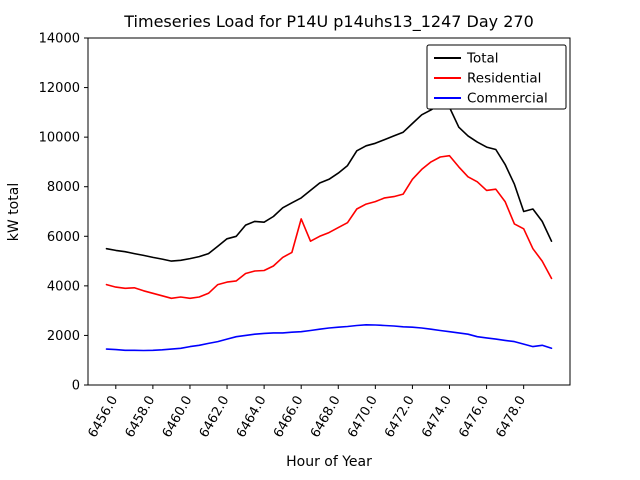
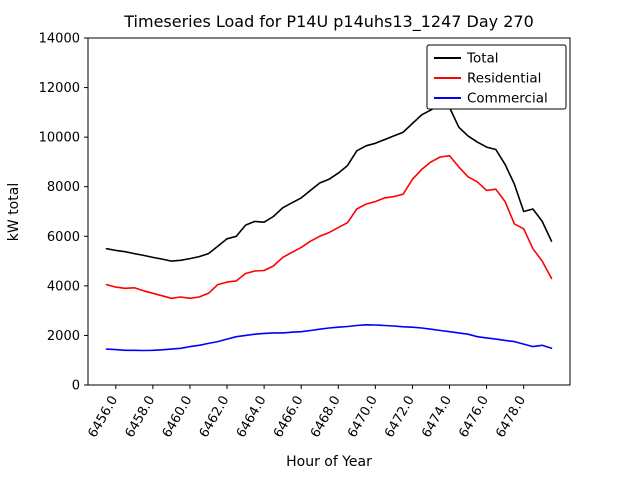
Residential/6466.0: 6700 -> 5600
